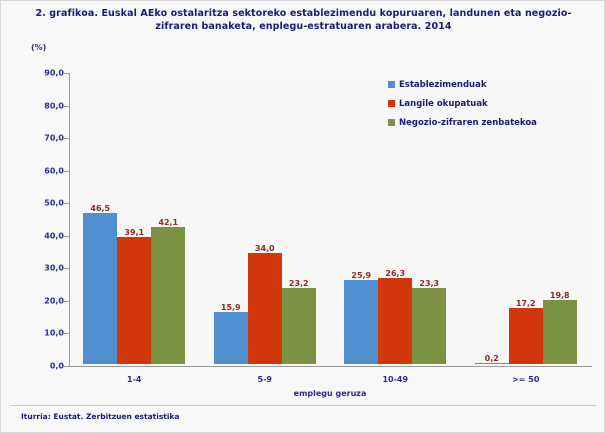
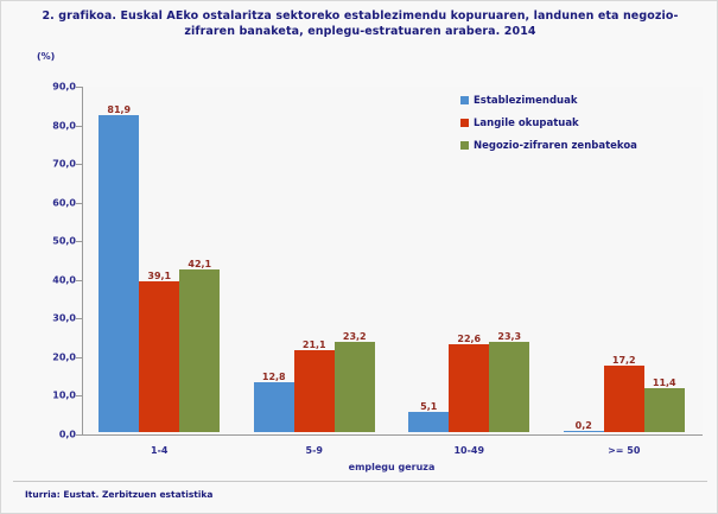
Establezimenduak/1-4: 46,5 -> 81,9
Establezimenduak/5-9: 15,9 -> 12,8
Langile okupatuak/5-9: 34,0 -> 21,1
Establezimenduak/10-49: 25,9 -> 5,1
Langile okupatuak/10-49: 26,3 -> 22,6
Negozio-zifraren zenbatekoa/>= 50: 19,8 -> 11,4
